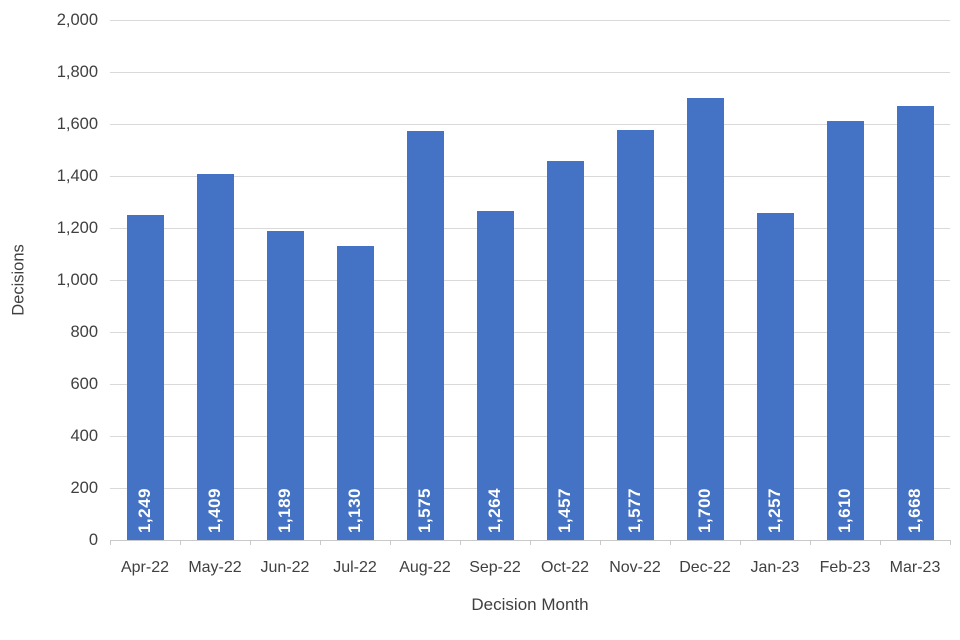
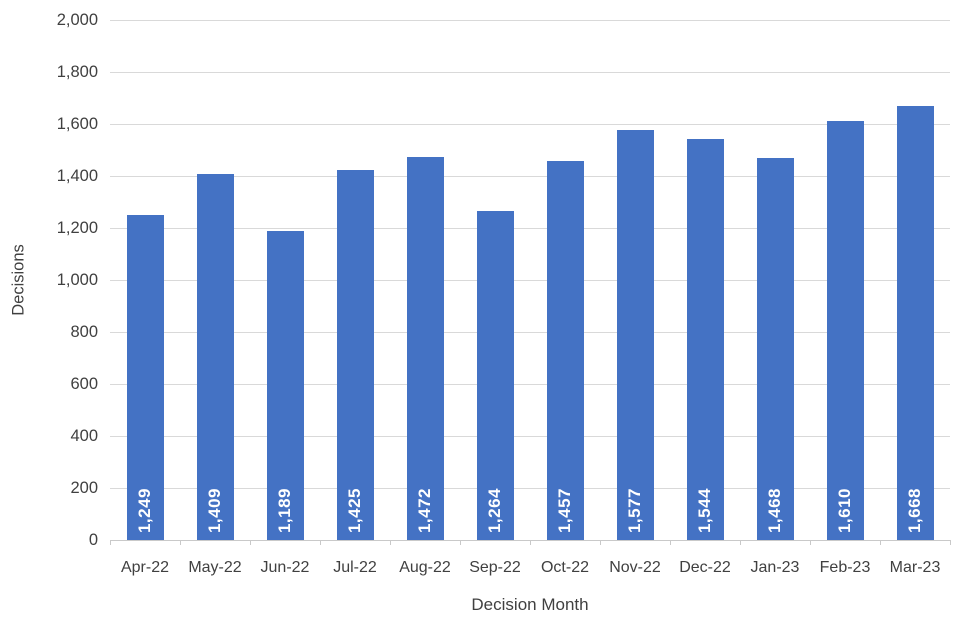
Jul-22: 1,130 -> 1,425
Aug-22: 1,575 -> 1,472
Dec-22: 1,700 -> 1,544
Jan-23: 1,257 -> 1,468
